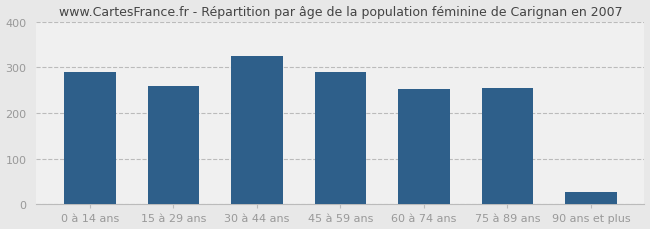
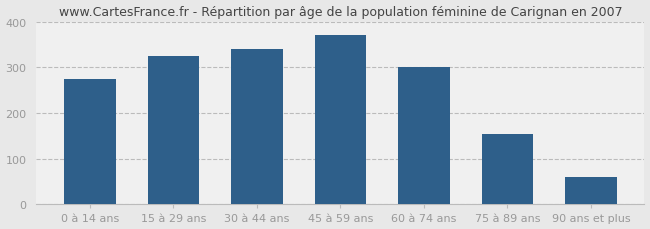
0 à 14 ans: 290 -> 275
15 à 29 ans: 260 -> 325
30 à 44 ans: 325 -> 340
45 à 59 ans: 290 -> 370
60 à 74 ans: 252 -> 300
75 à 89 ans: 255 -> 155
90 ans et plus: 28 -> 60
